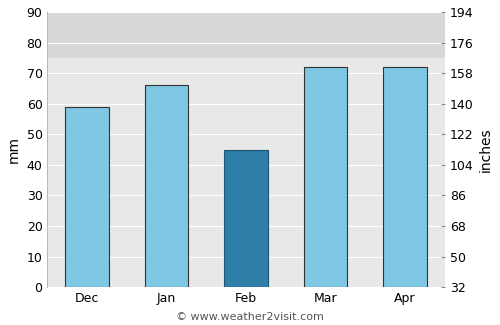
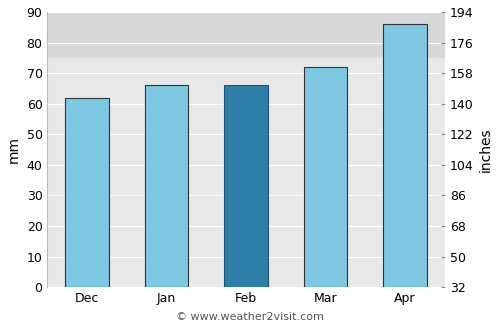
Dec: 59 -> 62
Feb: 45 -> 66
Apr: 72 -> 86
